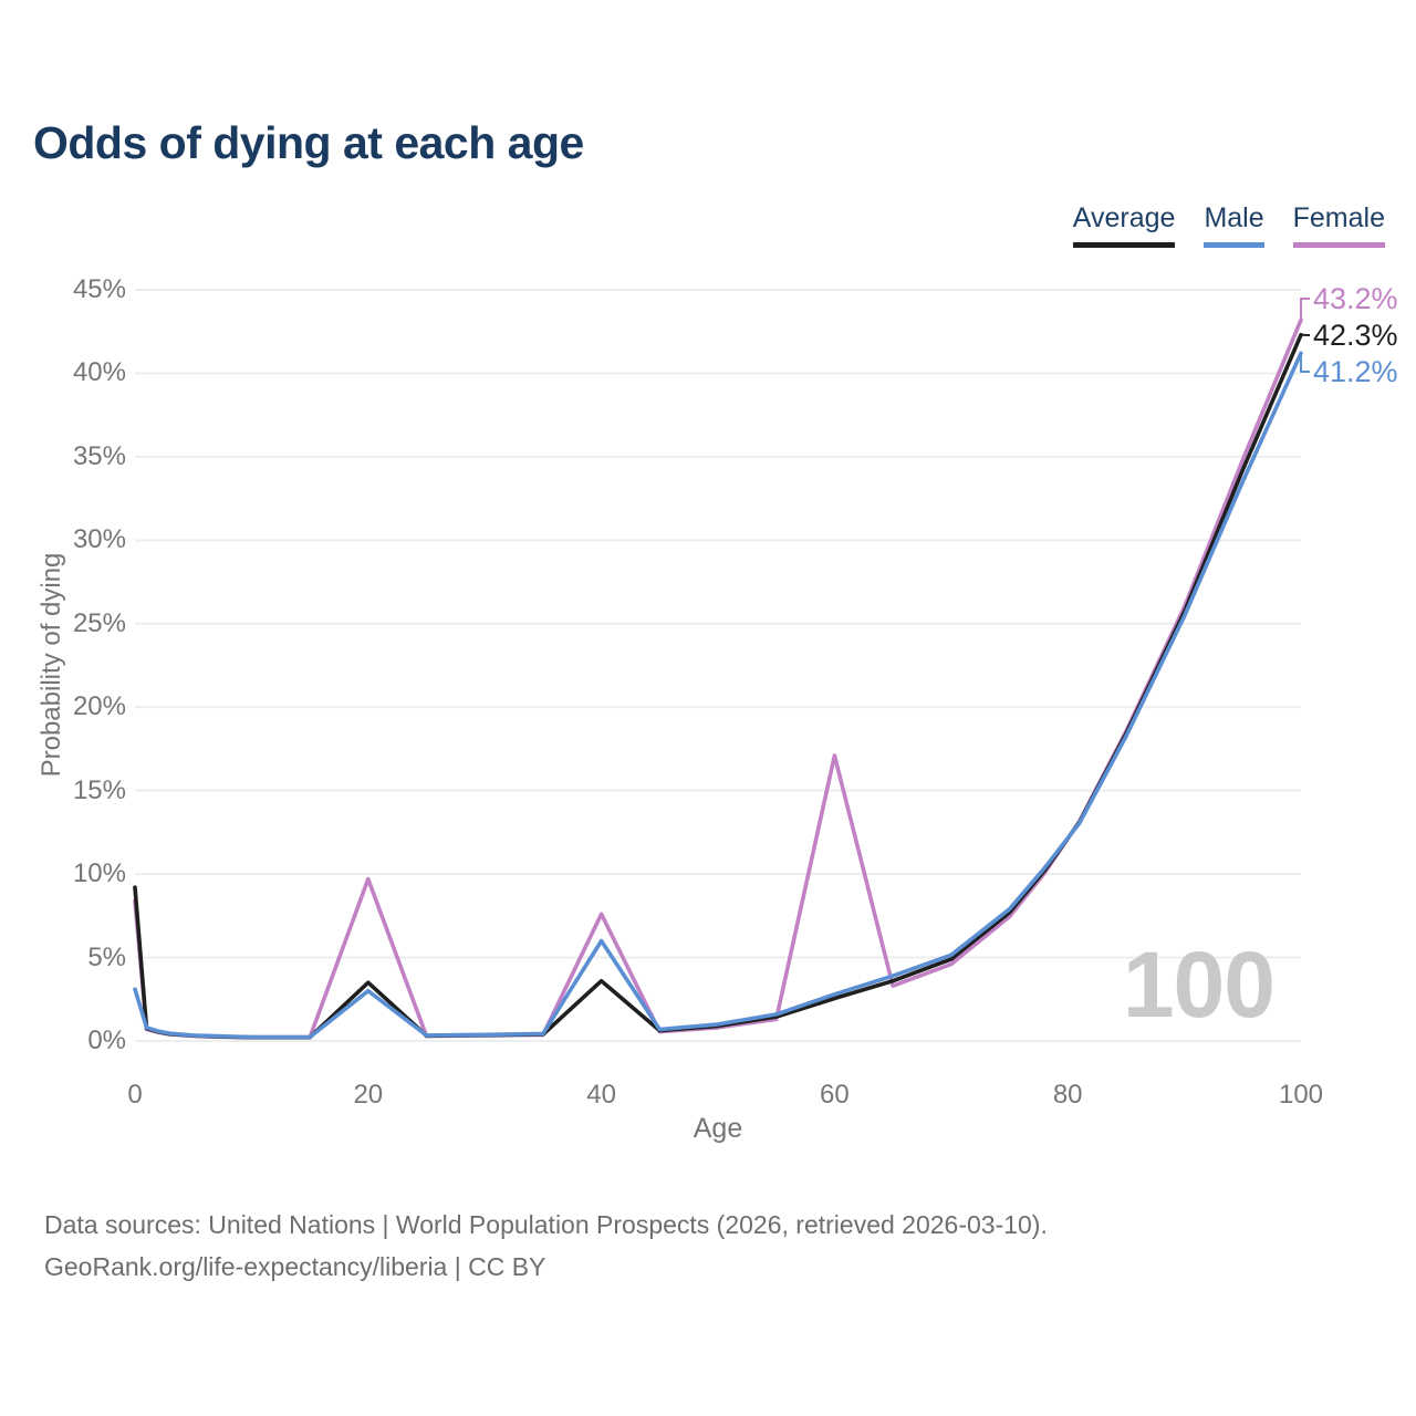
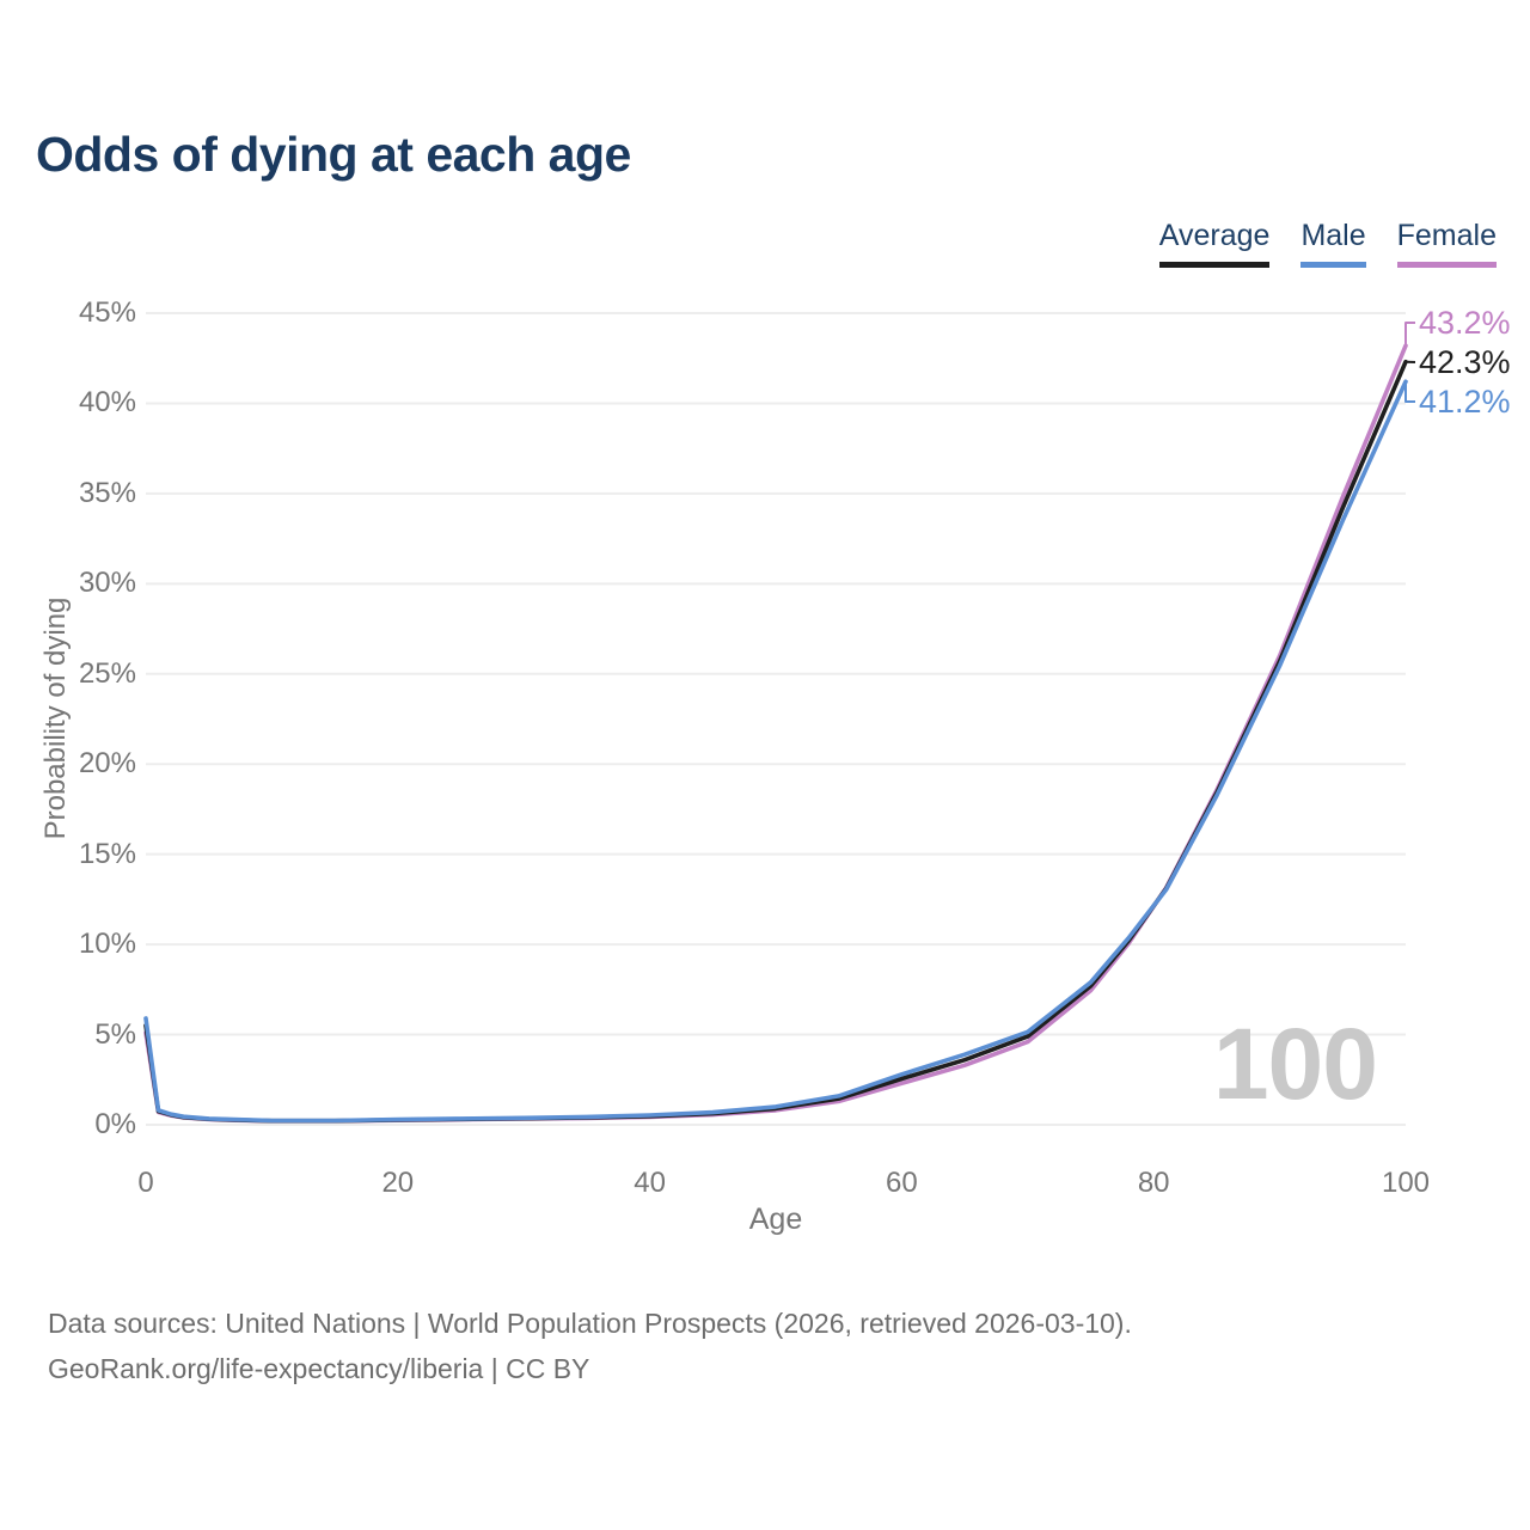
Average/0: 9.2% -> 5.5%
Male/0: 3.1% -> 5.9%
Female/0: 8.4% -> 5.1%
Average/20: 3.5% -> 0.3%
Male/20: 3.0% -> 0.3%
Female/20: 9.7% -> 0.2%
Average/40: 3.6% -> 0.5%
Male/40: 6.0% -> 0.5%
Female/40: 7.6% -> 0.4%
Female/60: 17.1% -> 2.3%
